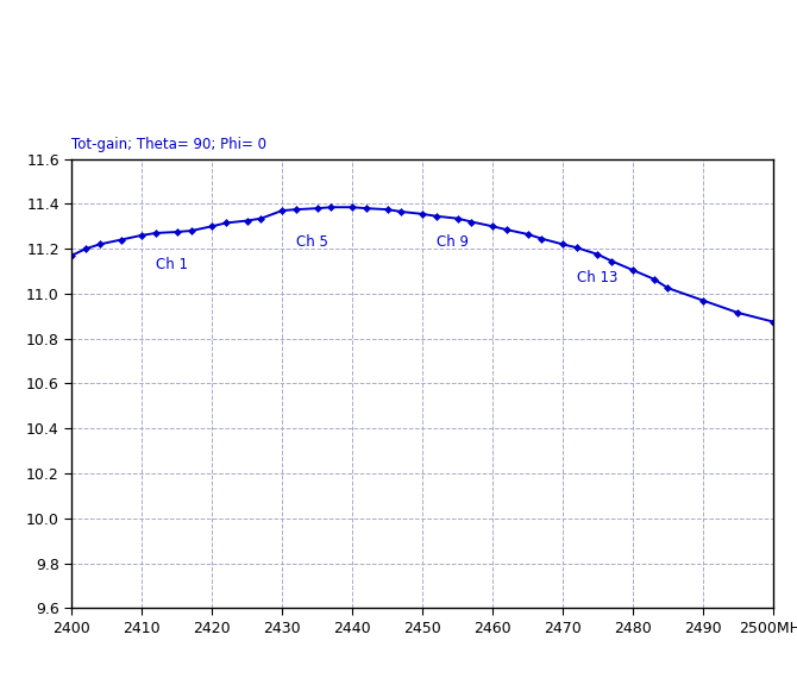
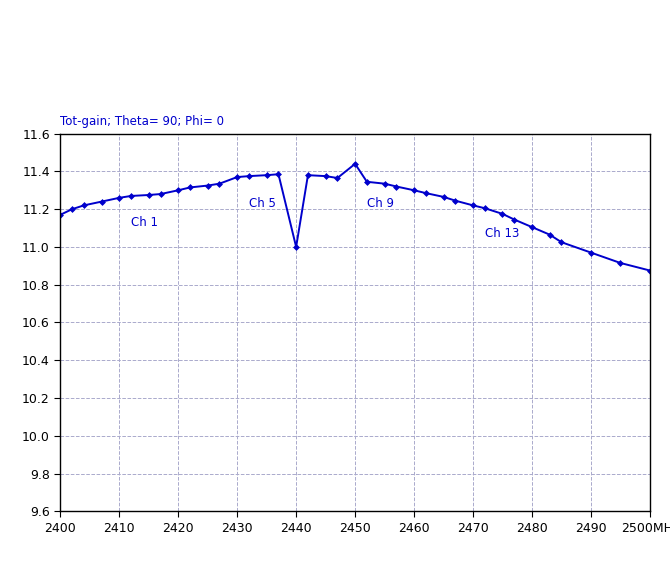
2440: 11.38 -> 11.00
2450: 11.36 -> 11.44
